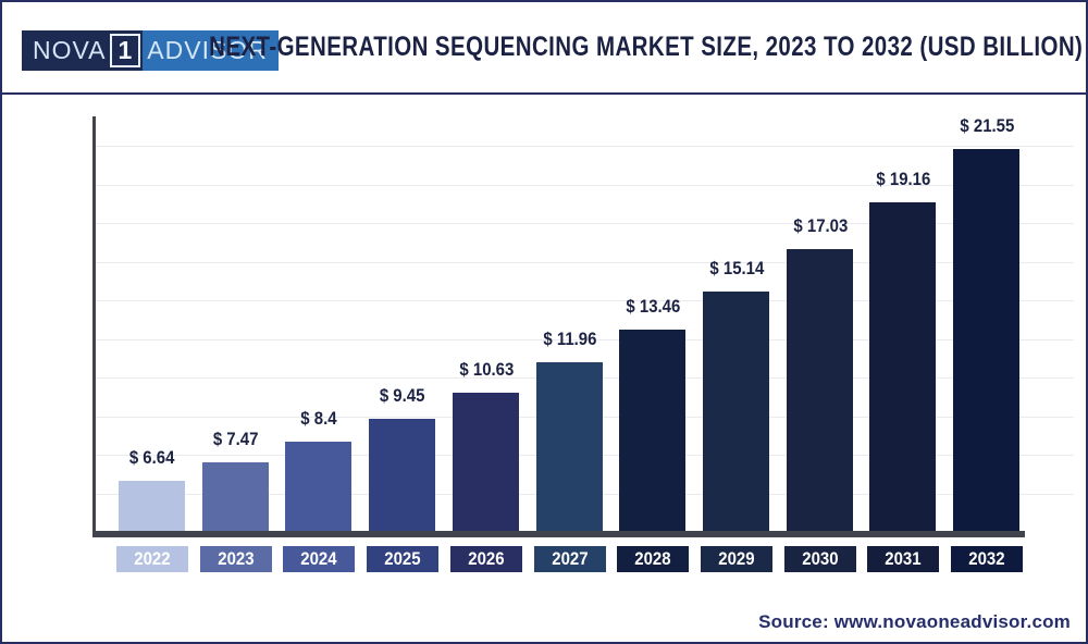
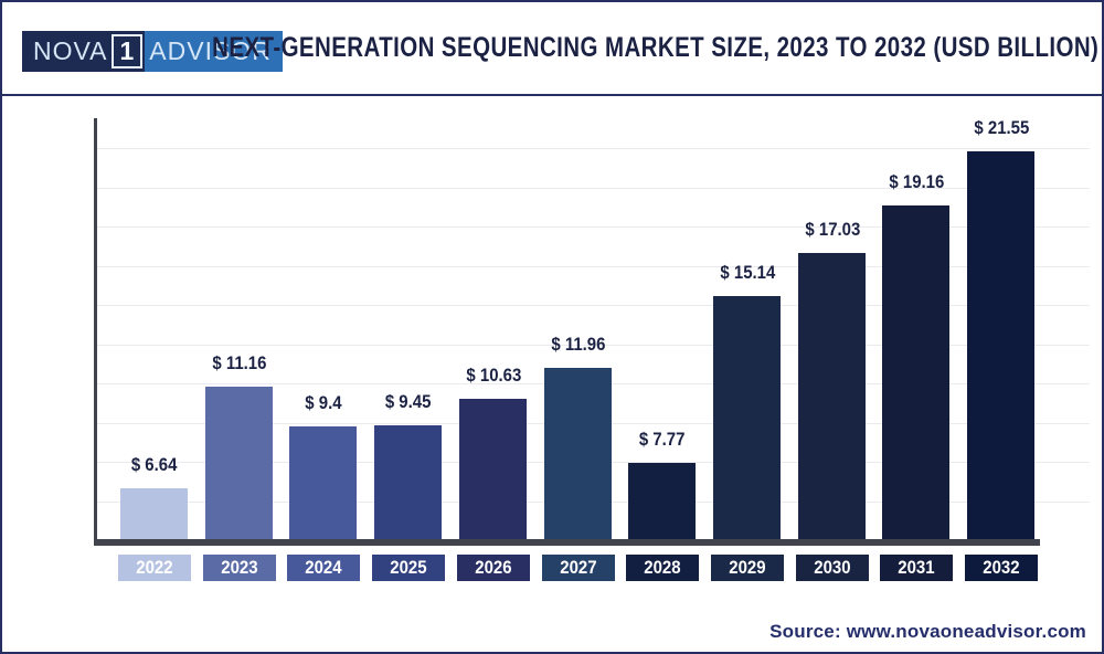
2023: 7.47 -> 11.16
2024: 8.4 -> 9.4
2028: 13.46 -> 7.77
